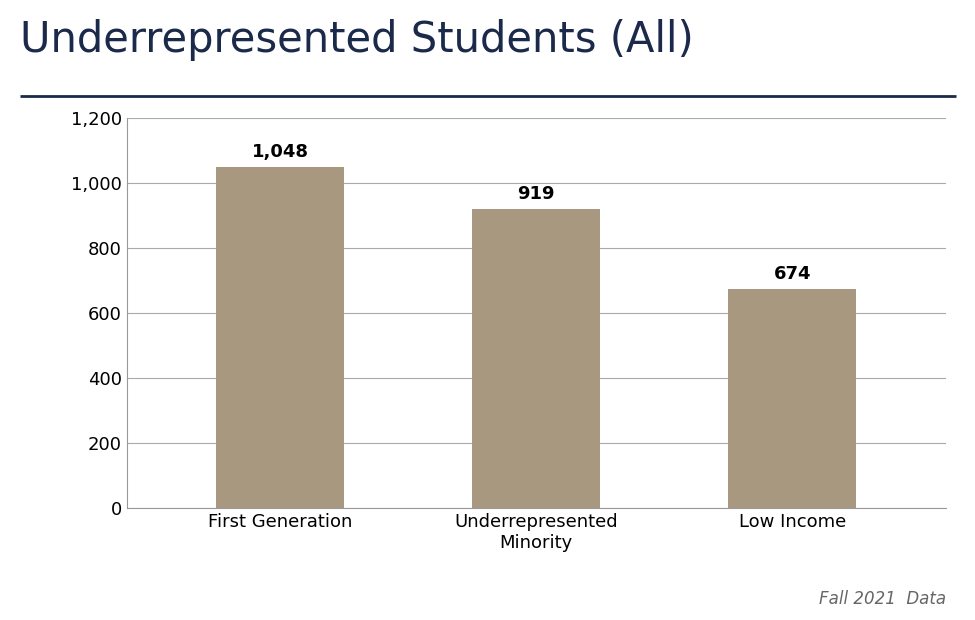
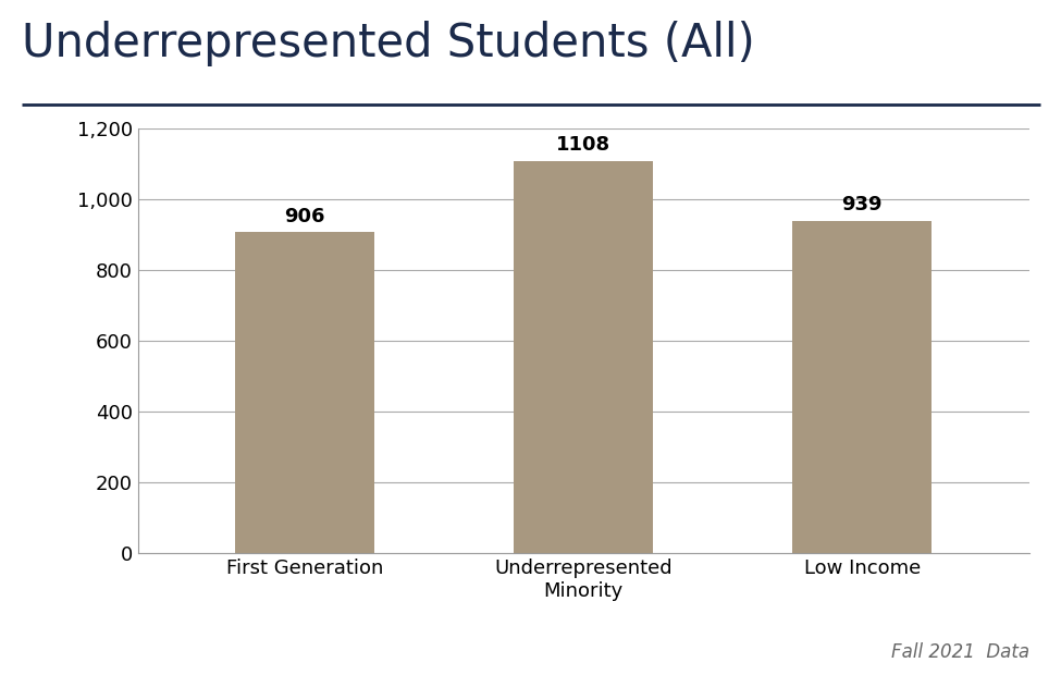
First Generation: 1,048 -> 906
Underrepresented Minority: 919 -> 1108
Low Income: 674 -> 939
